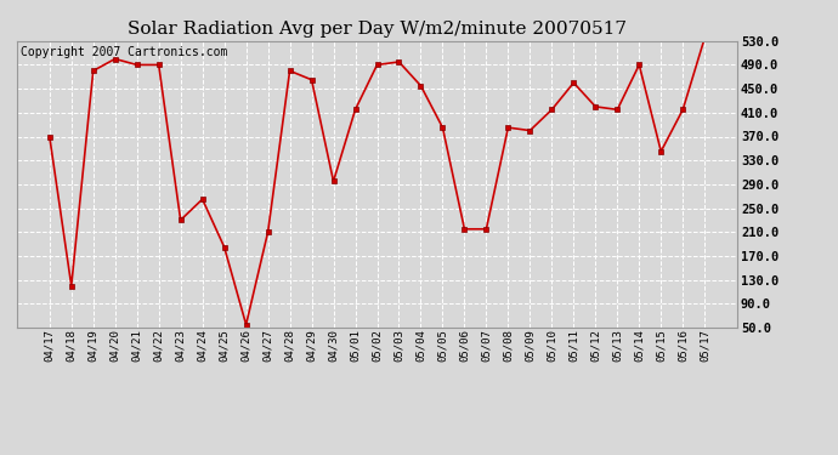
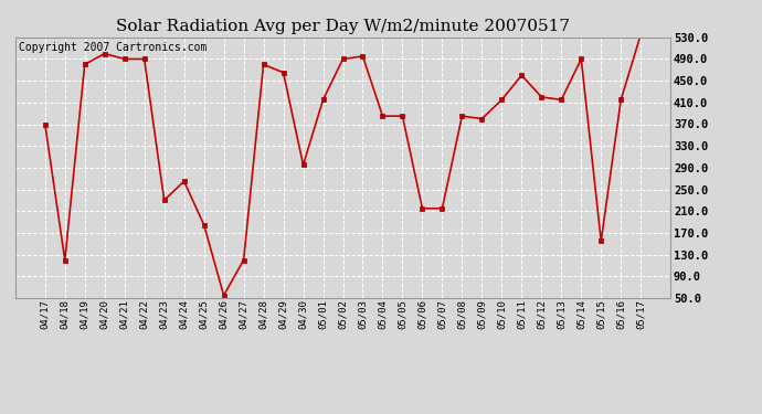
04/27: 210 -> 120
05/04: 455 -> 385
05/15: 345 -> 155
